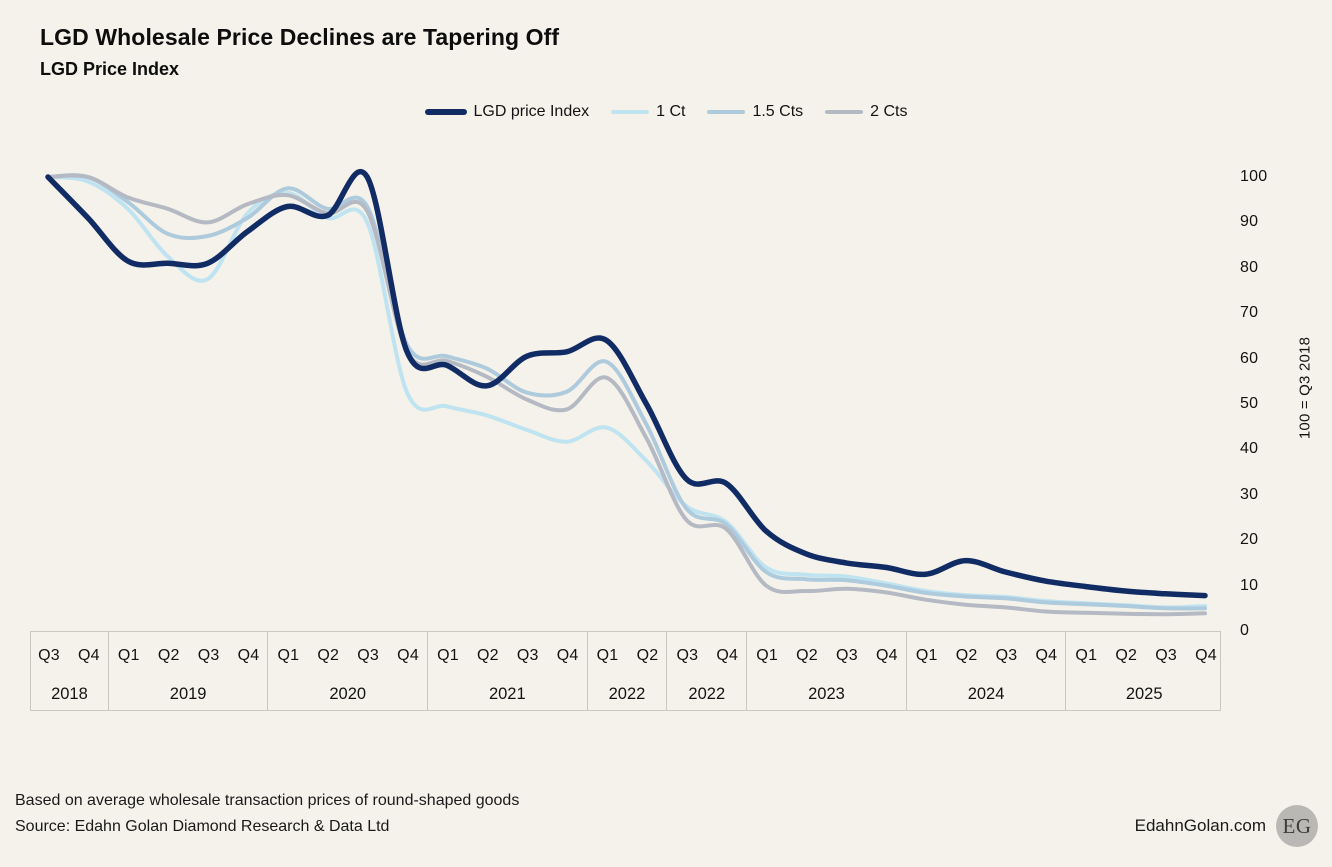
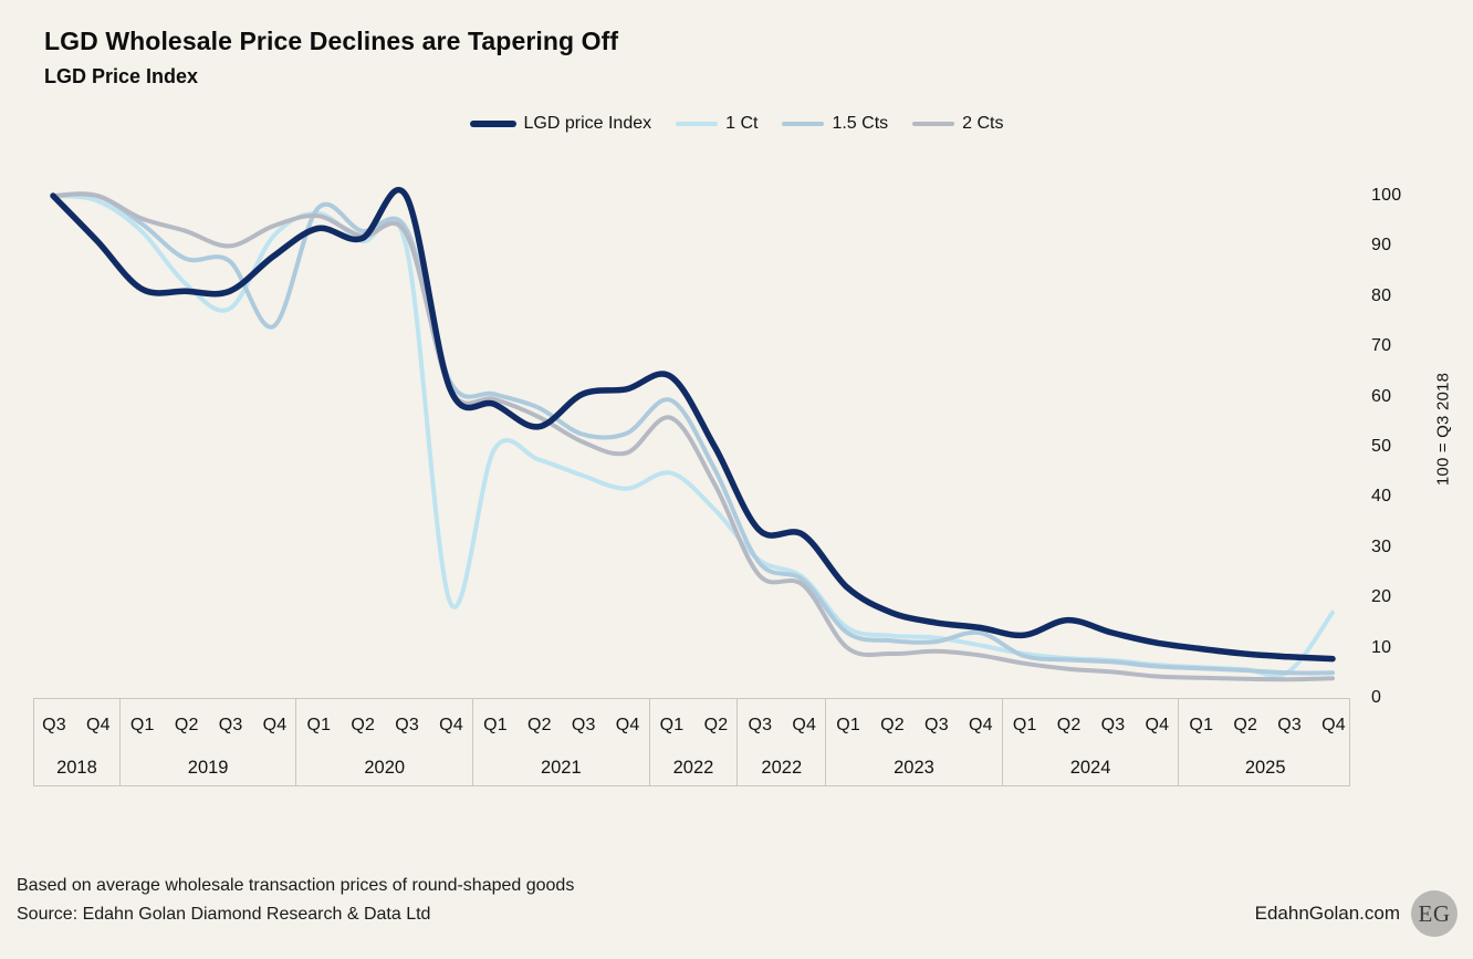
1.5 Cts/Q4 2019: 91 -> 74
1 Ct/Q4 2020: 52 -> 19
1.5 Cts/Q4 2023: 10 -> 13
1 Ct/Q4 2025: 6 -> 17
